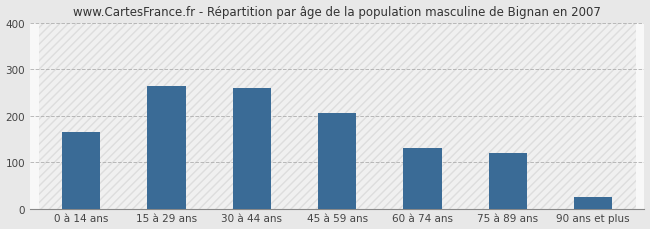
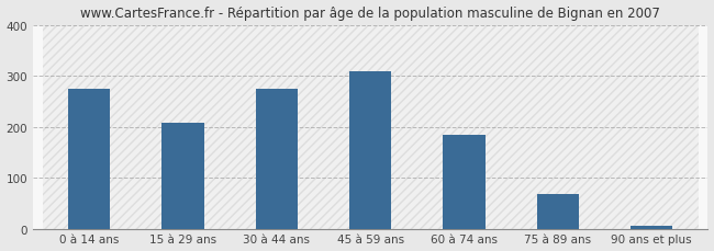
0 à 14 ans: 165 -> 275
15 à 29 ans: 265 -> 207
30 à 44 ans: 260 -> 274
45 à 59 ans: 205 -> 309
60 à 74 ans: 130 -> 184
75 à 89 ans: 120 -> 67
90 ans et plus: 25 -> 5
